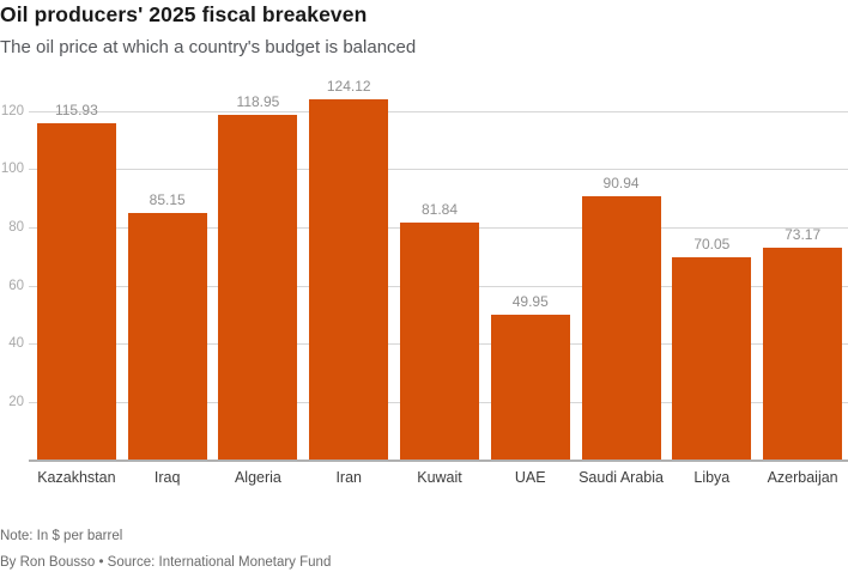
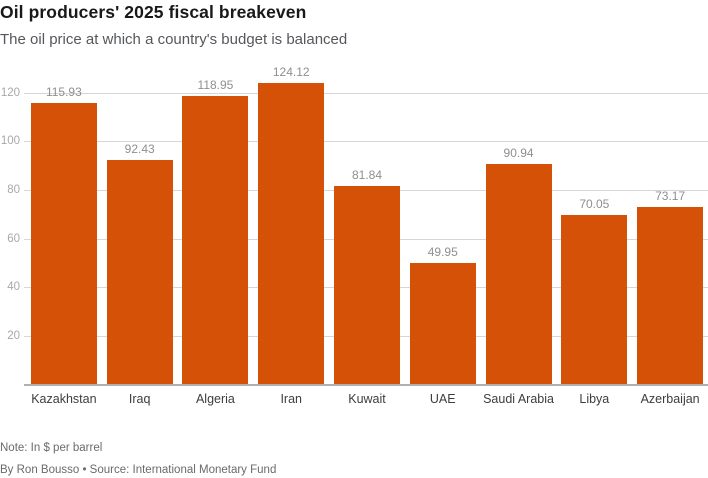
Iraq: 85.15 -> 92.43
